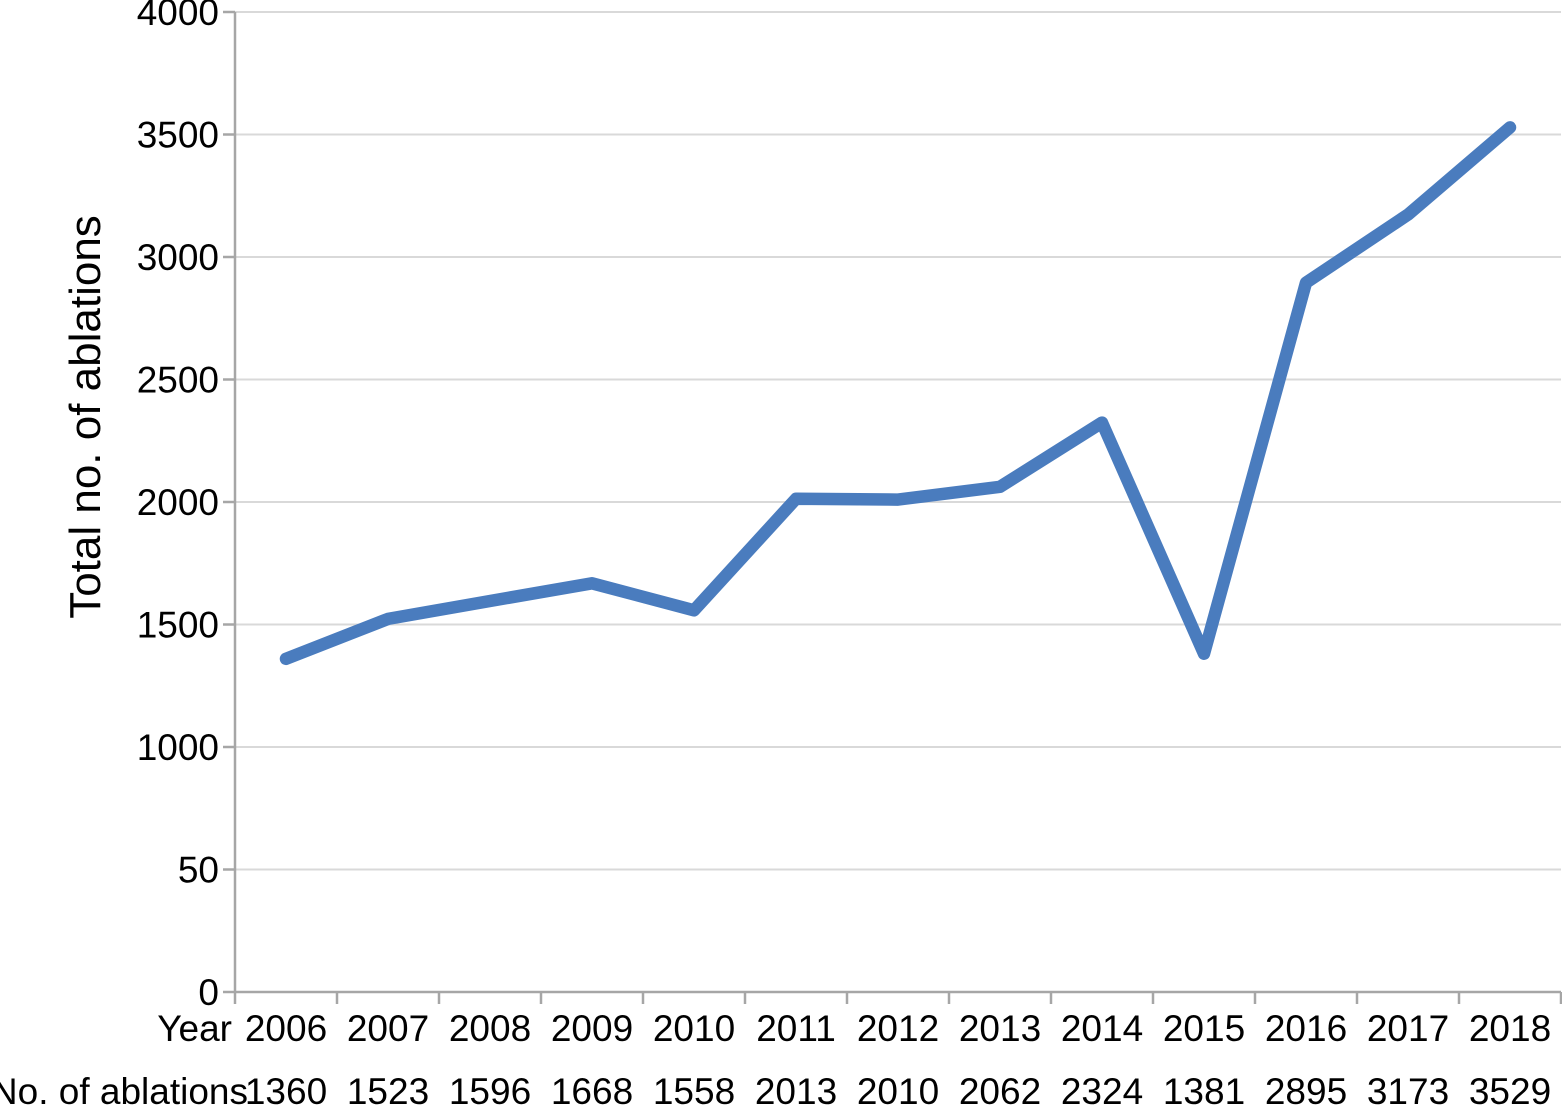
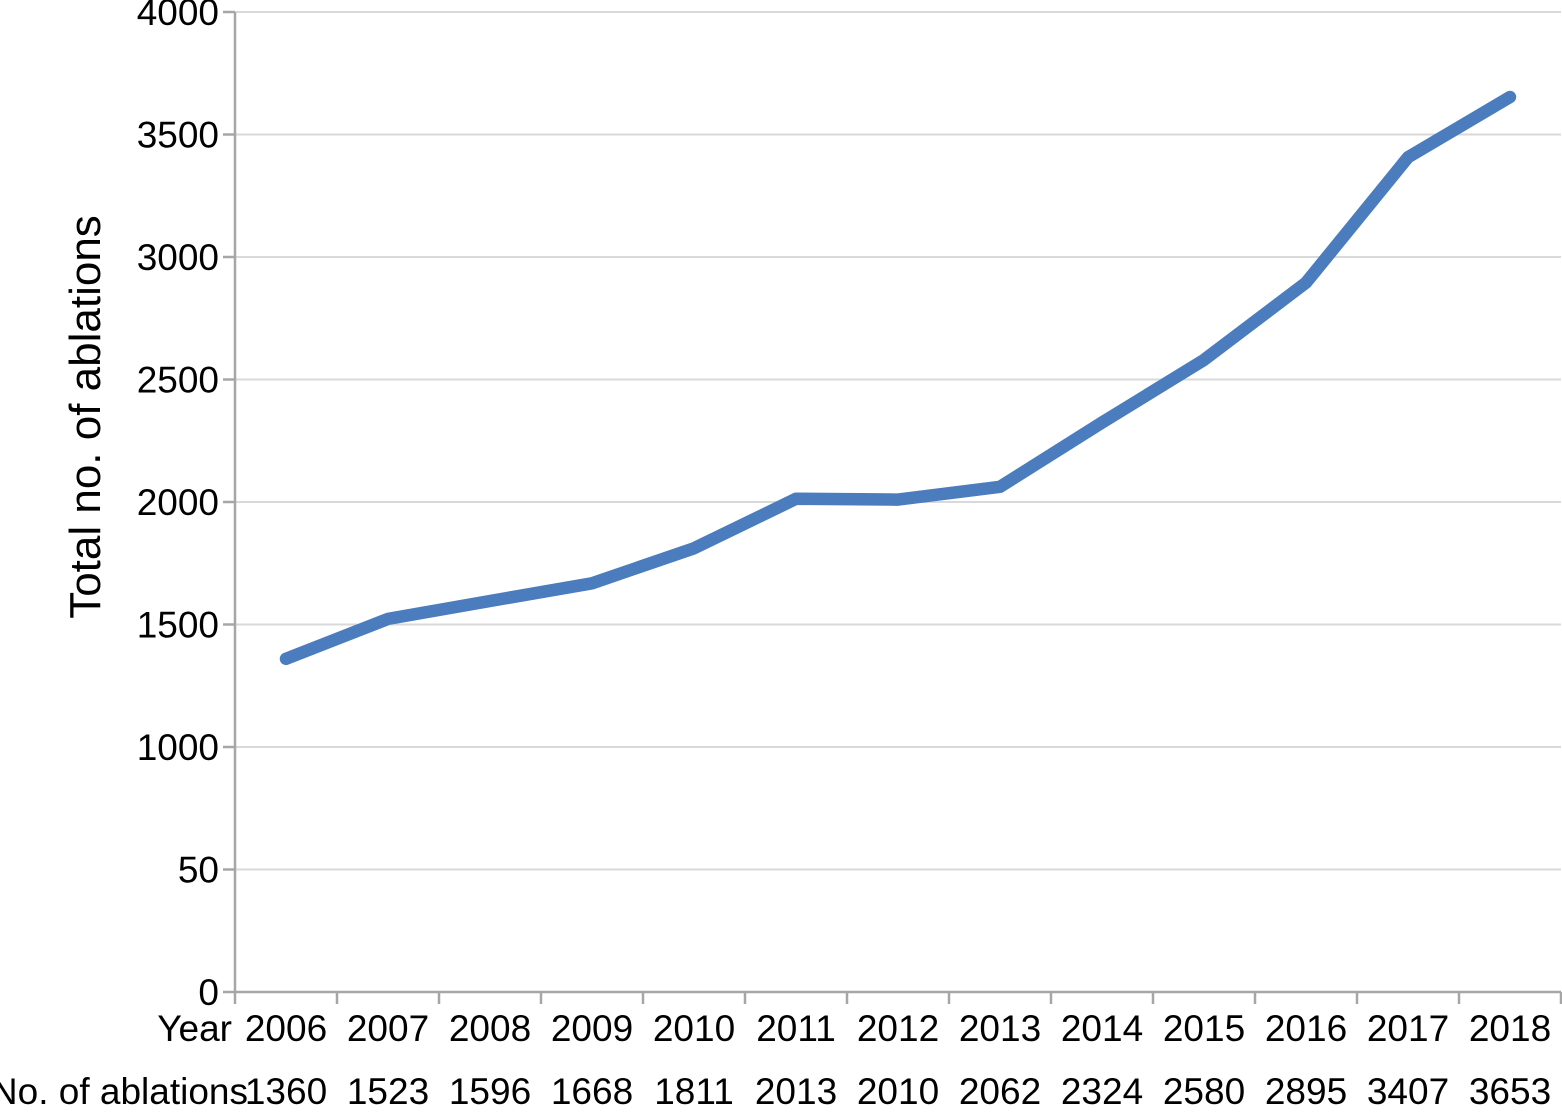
2010: 1558 -> 1811
2015: 1381 -> 2580
2017: 3173 -> 3407
2018: 3529 -> 3653
